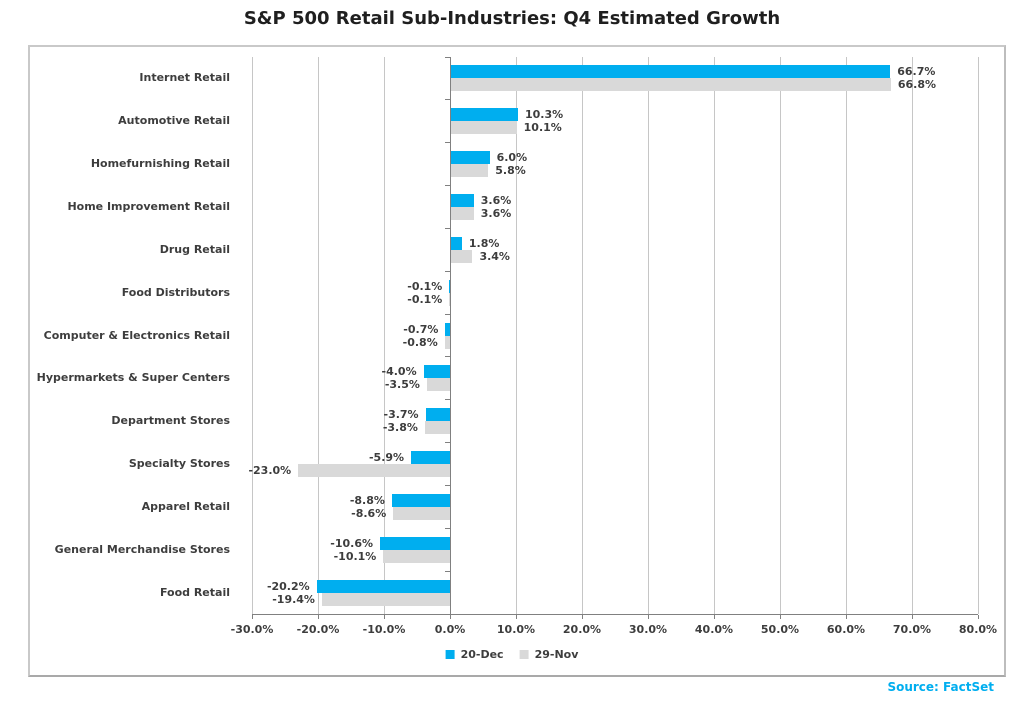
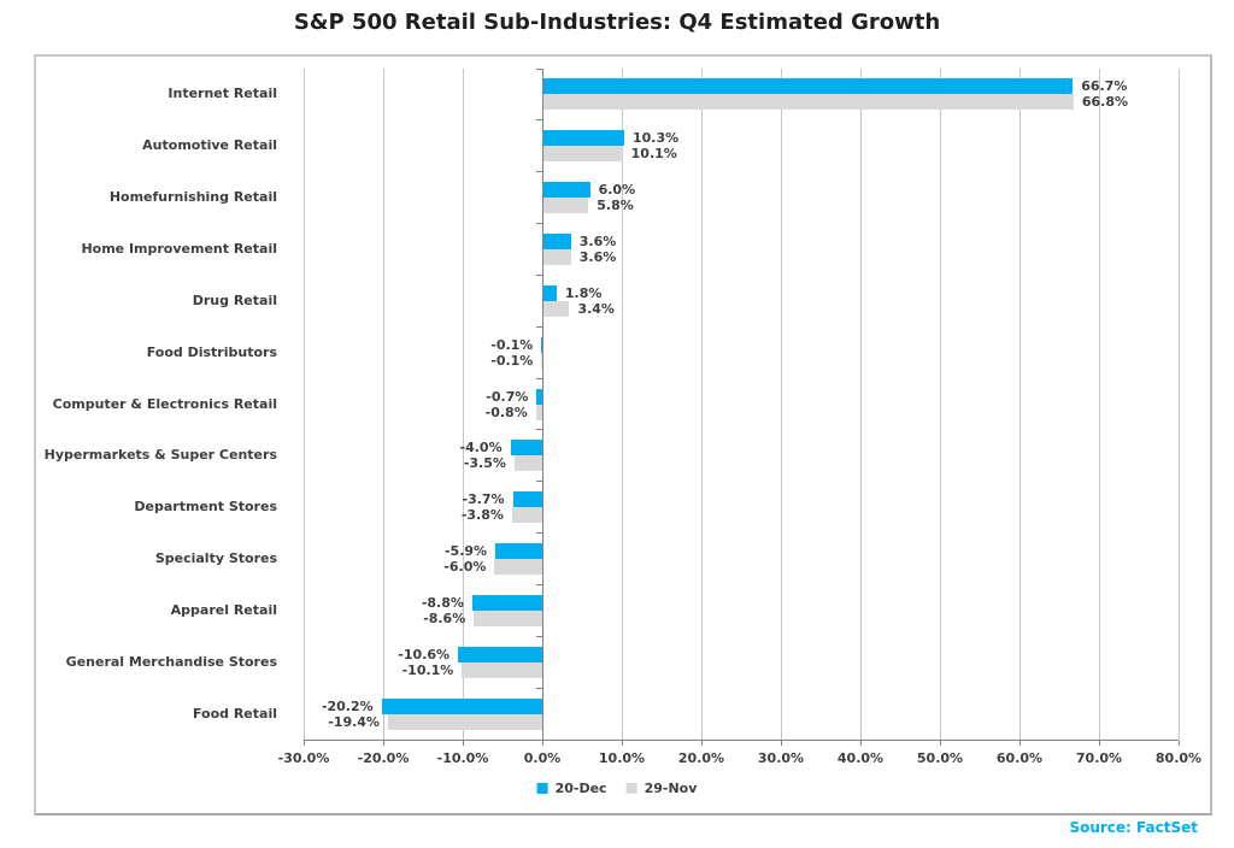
29-Nov/Specialty Stores: -23.0% -> -6.0%
